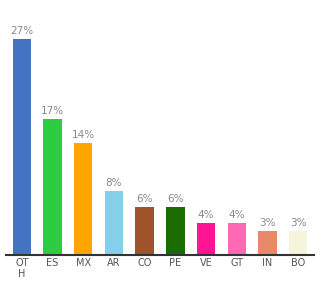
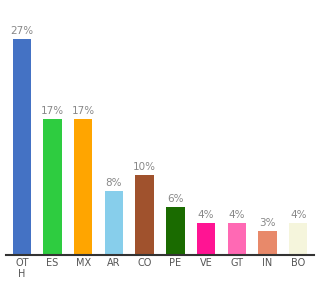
MX: 14% -> 17%
CO: 6% -> 10%
BO: 3% -> 4%
